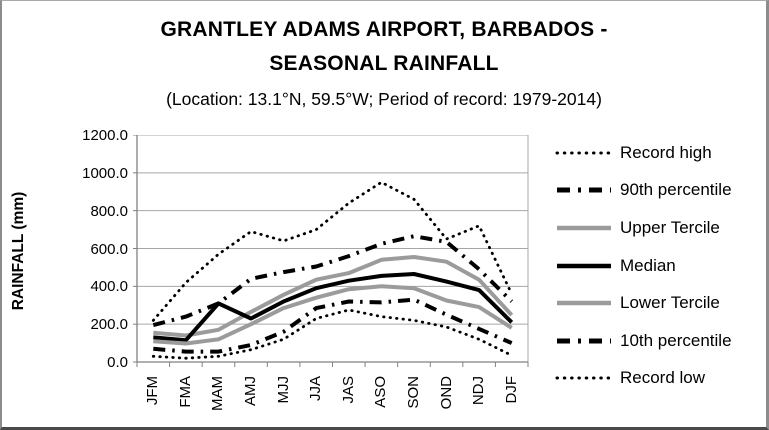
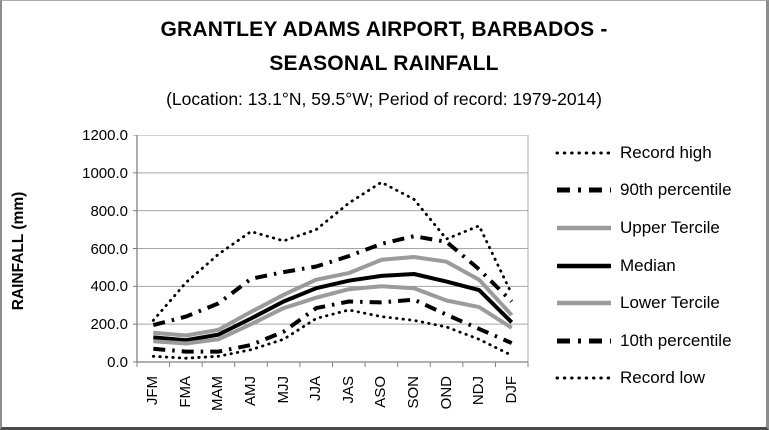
Median/MAM: 310 -> 140
